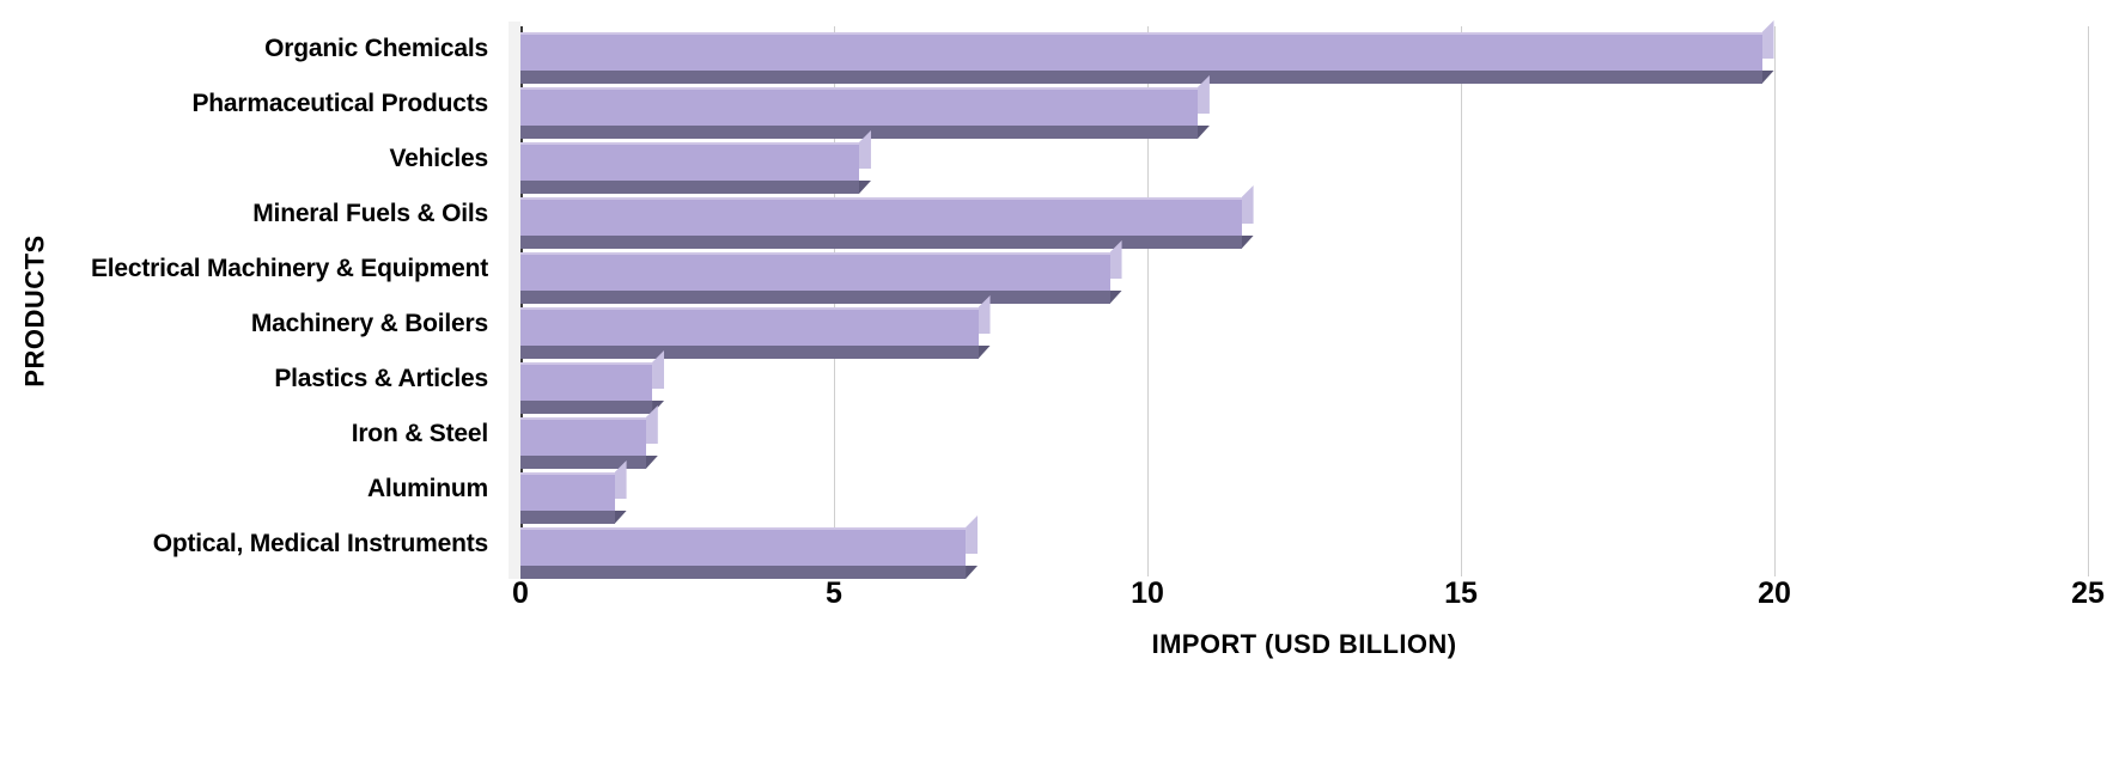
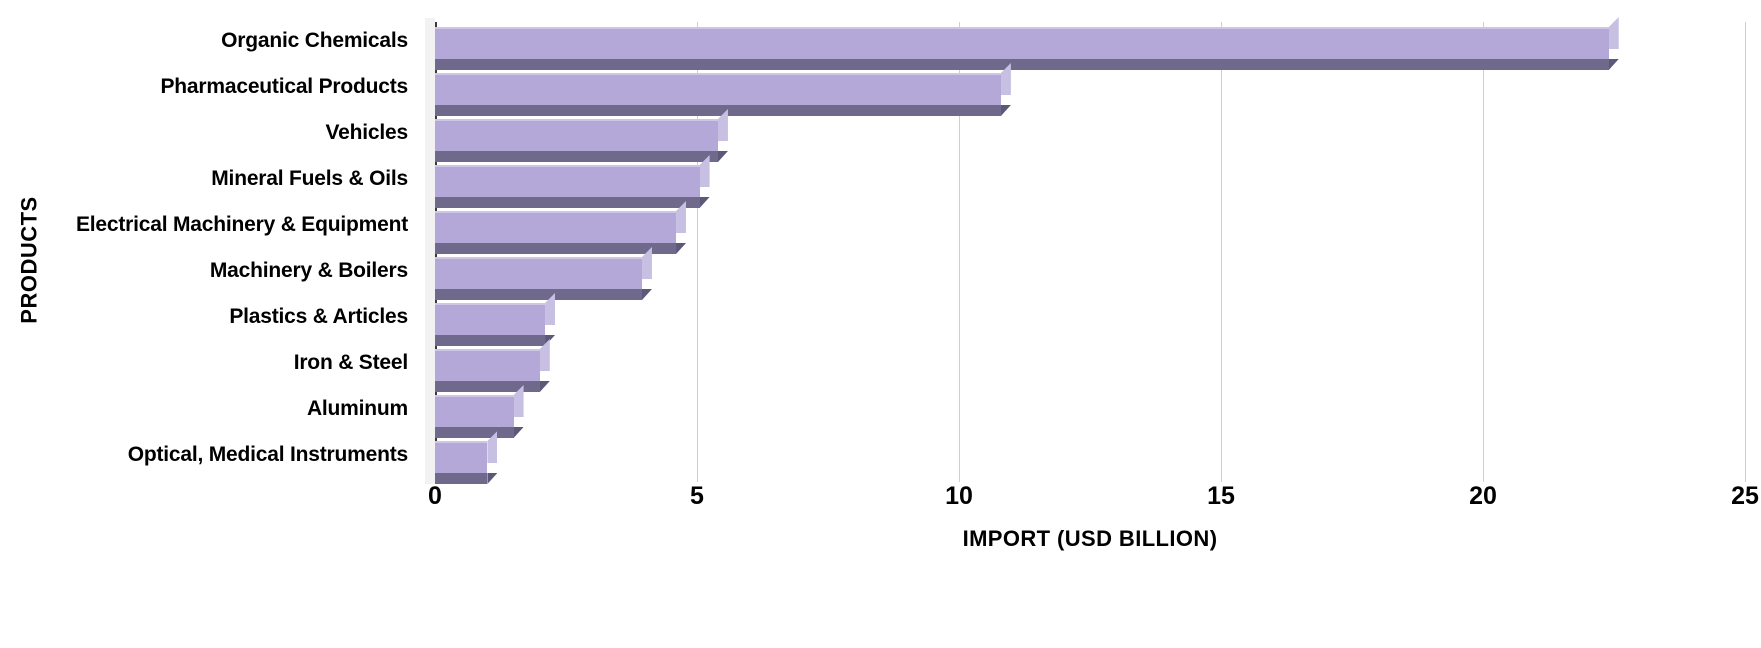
Organic Chemicals: 19.8 -> 22.4
Mineral Fuels & Oils: 11.5 -> 5.0
Electrical Machinery & Equipment: 9.4 -> 4.6
Machinery & Boilers: 7.3 -> 4.0
Optical, Medical Instruments: 7.1 -> 1.0
